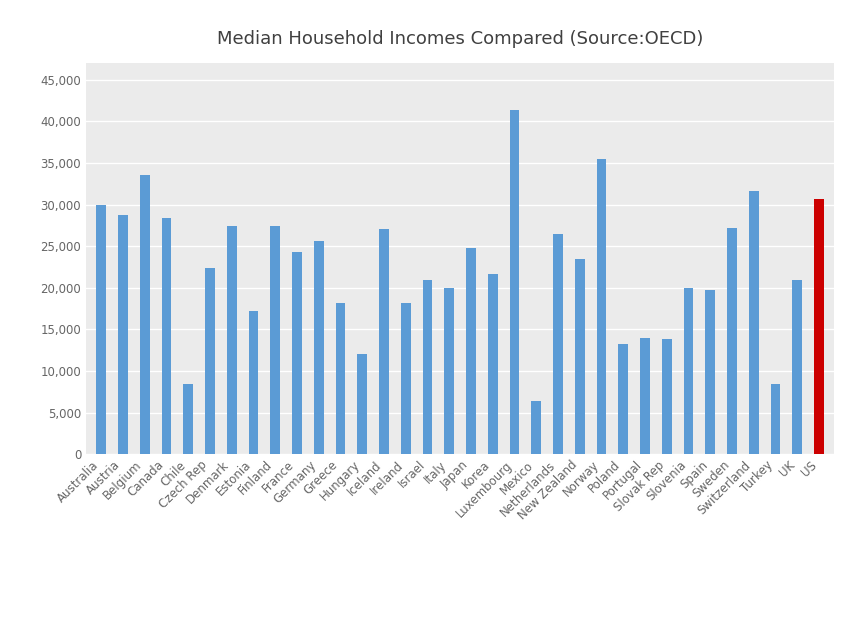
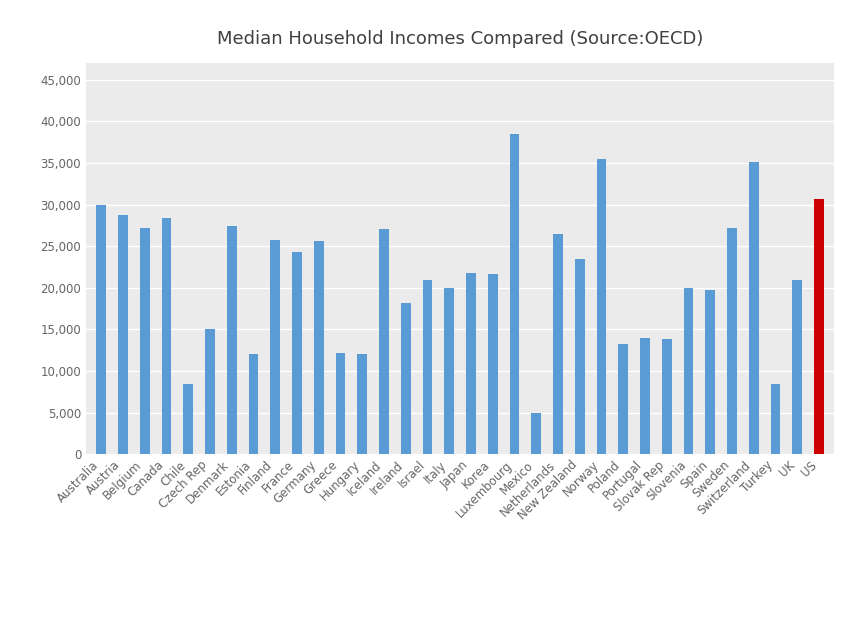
Belgium: 33,600 -> 27,200
Czech Rep: 22,400 -> 15,100
Estonia: 17,200 -> 12,000
Finland: 27,400 -> 25,700
Greece: 18,200 -> 12,200
Japan: 24,800 -> 21,800
Luxembourg: 41,400 -> 38,500
Mexico: 6,400 -> 5,000
Switzerland: 31,600 -> 35,100
